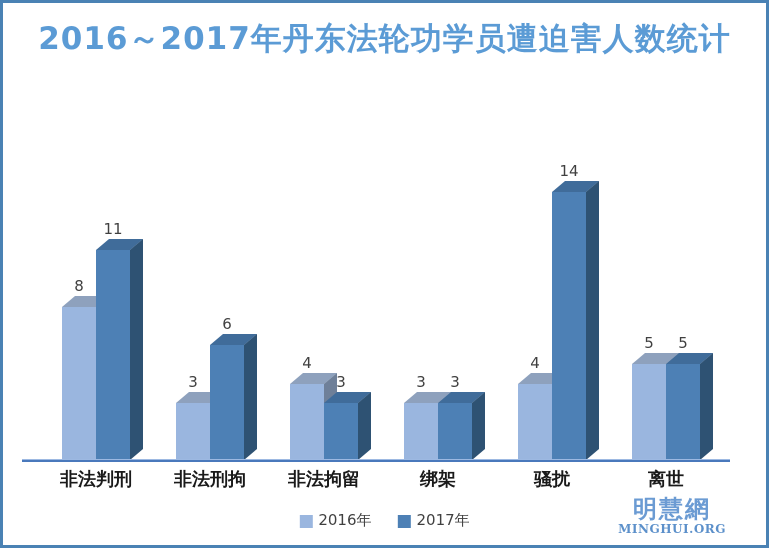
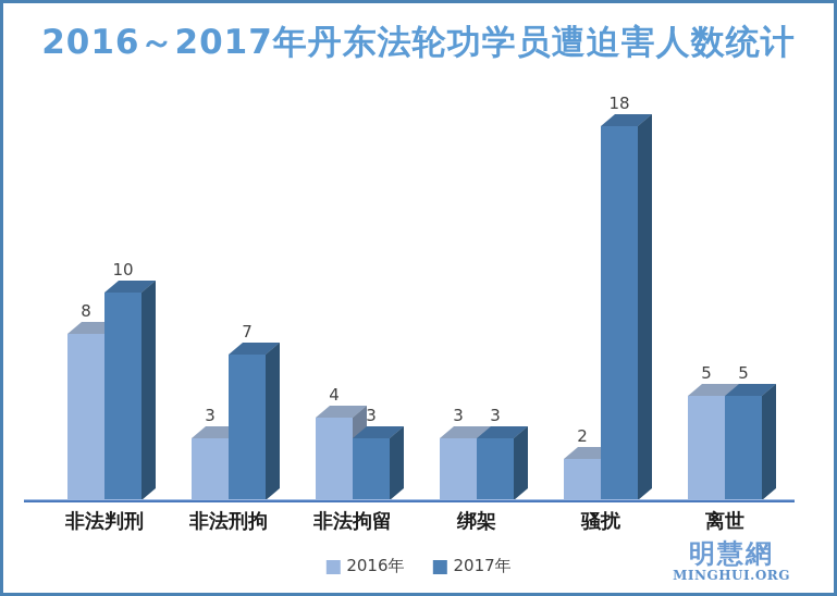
2017年/非法判刑: 11 -> 10
2017年/非法刑拘: 6 -> 7
2016年/骚扰: 4 -> 2
2017年/骚扰: 14 -> 18
